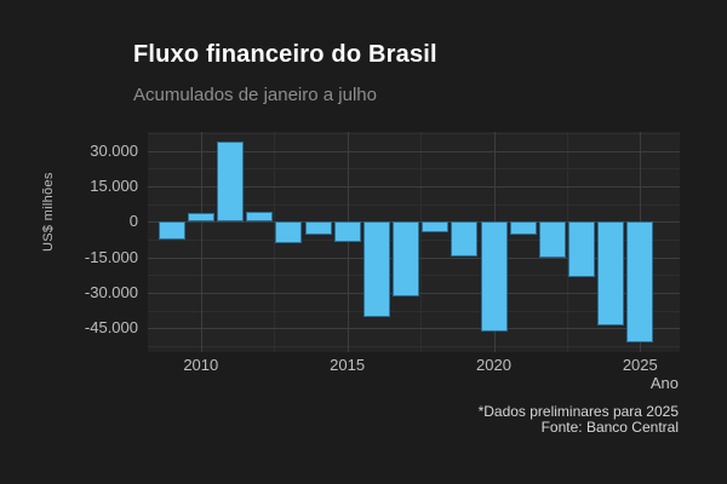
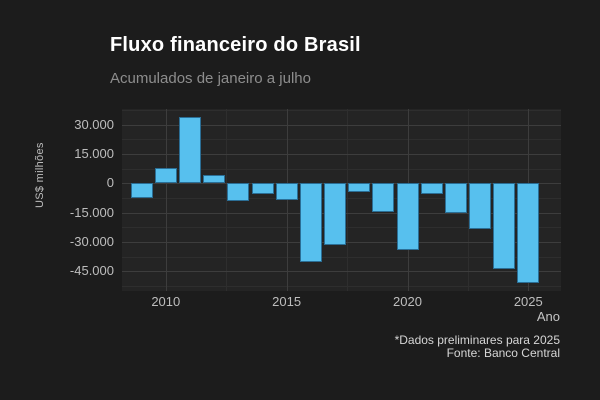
2010: 4000 -> 8000
2020: -46000 -> -34000
